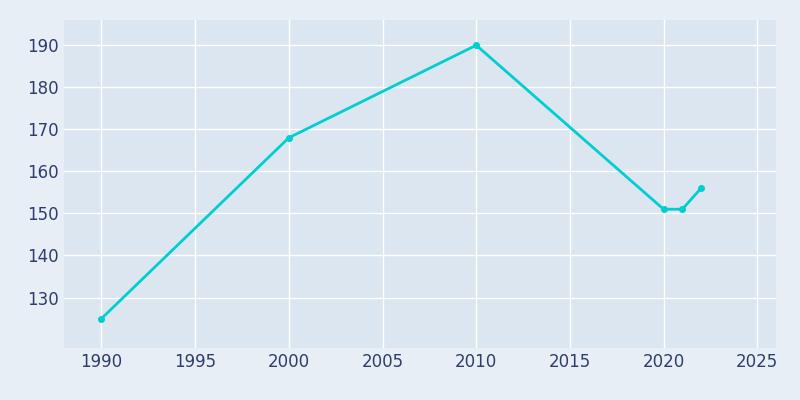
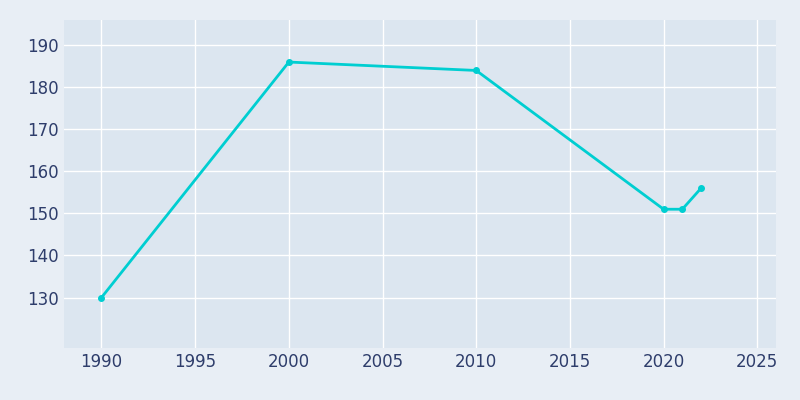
1990: 125 -> 130
2000: 168 -> 186
2010: 190 -> 184
